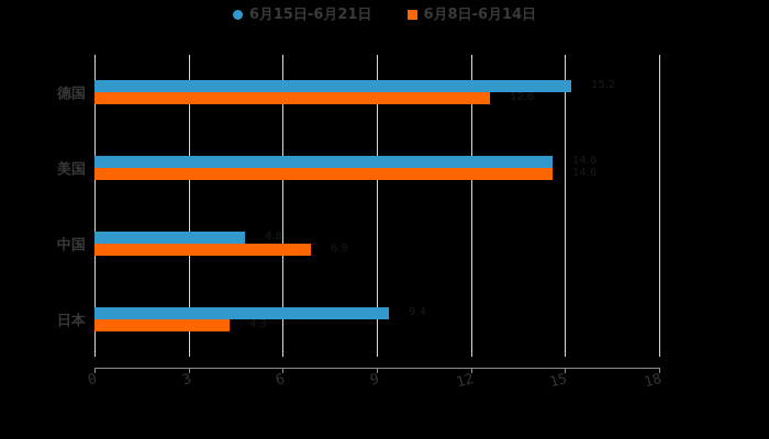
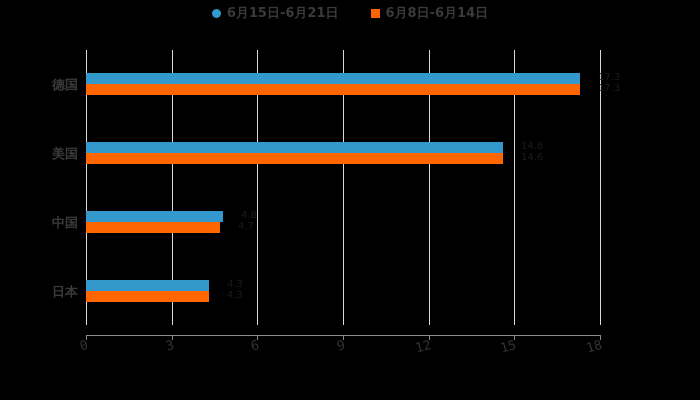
6月15日-6月21日/德国: 15.2 -> 17.3
6月8日-6月14日/德国: 12.6 -> 17.3
6月8日-6月14日/中国: 6.9 -> 4.7
6月15日-6月21日/日本: 9.4 -> 4.3
